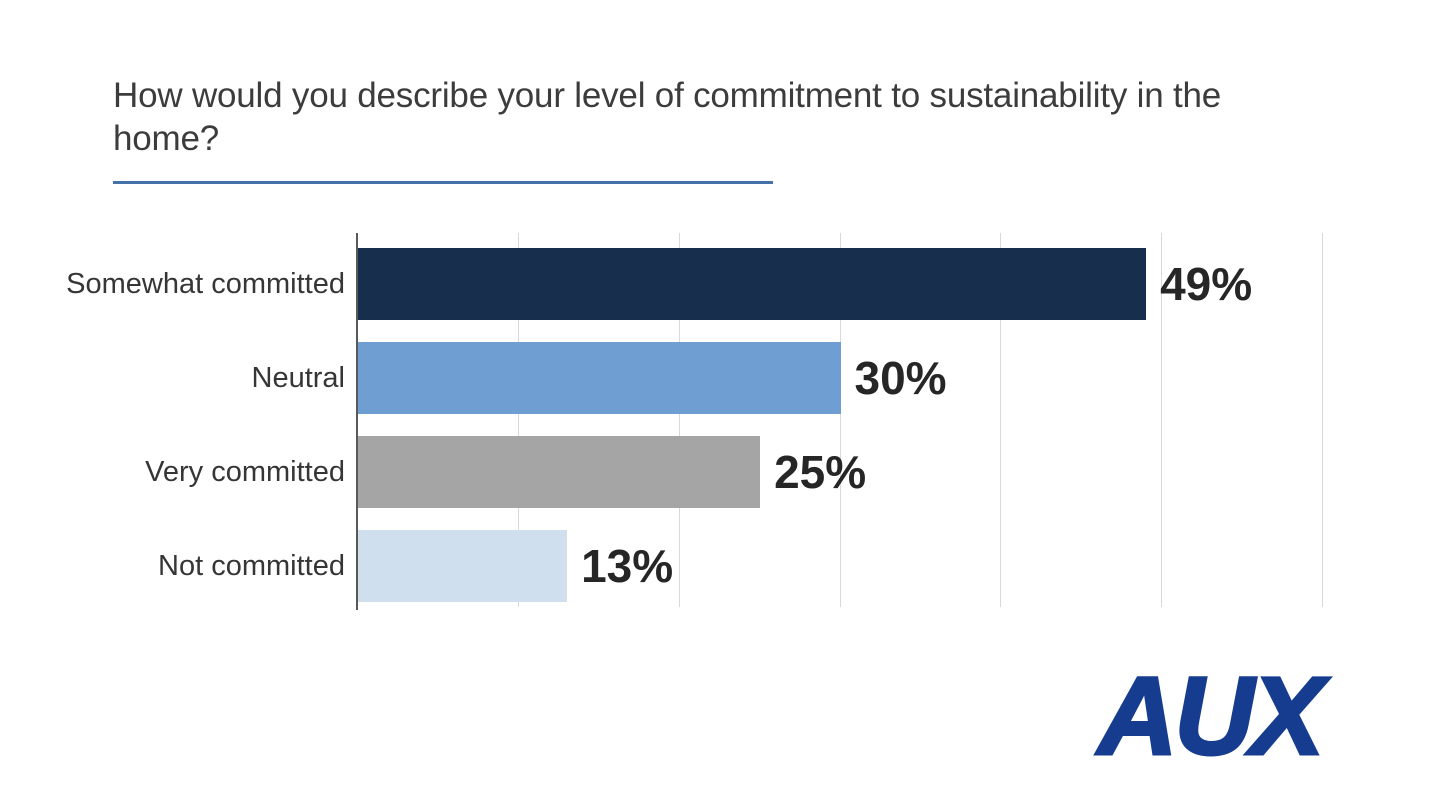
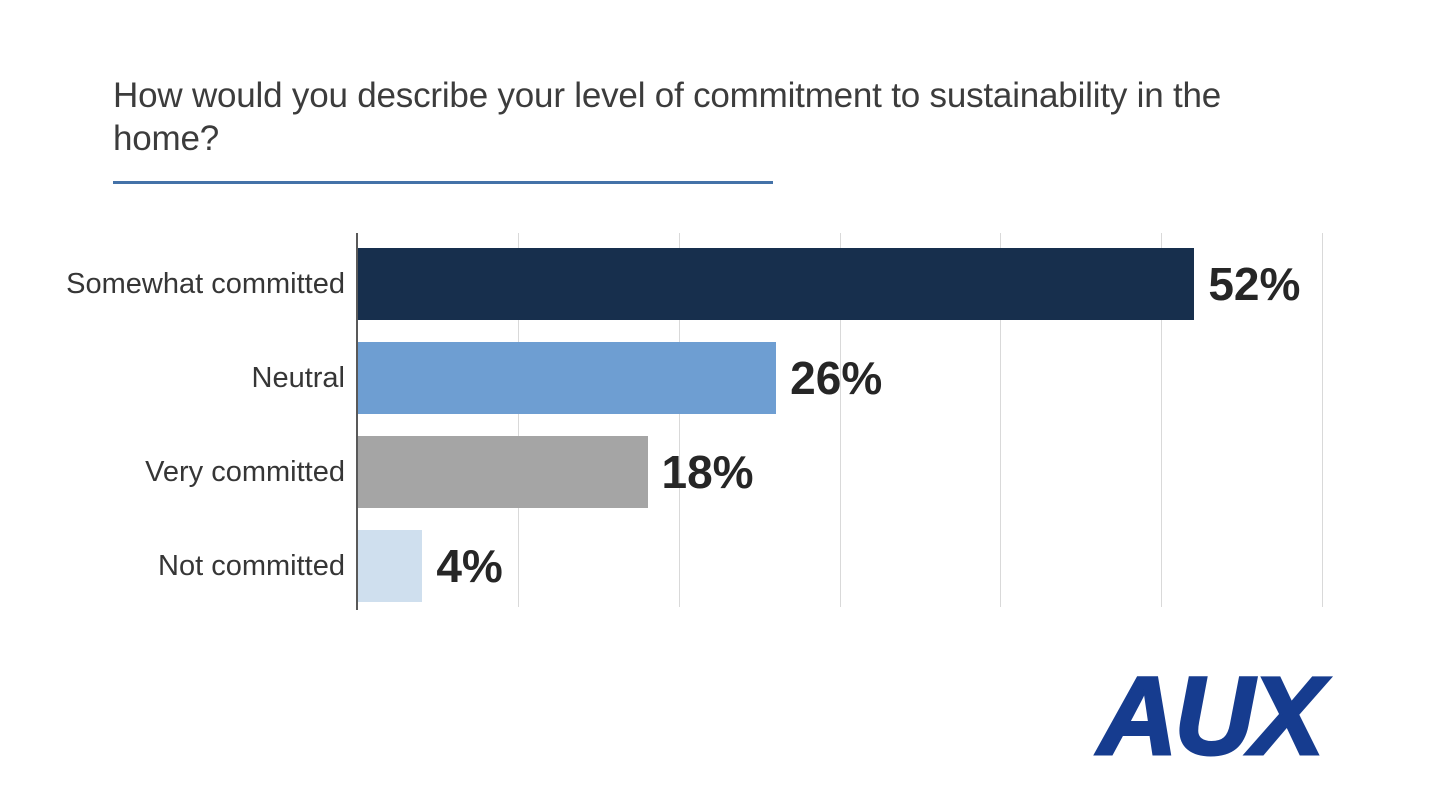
Somewhat committed: 49% -> 52%
Neutral: 30% -> 26%
Very committed: 25% -> 18%
Not committed: 13% -> 4%
